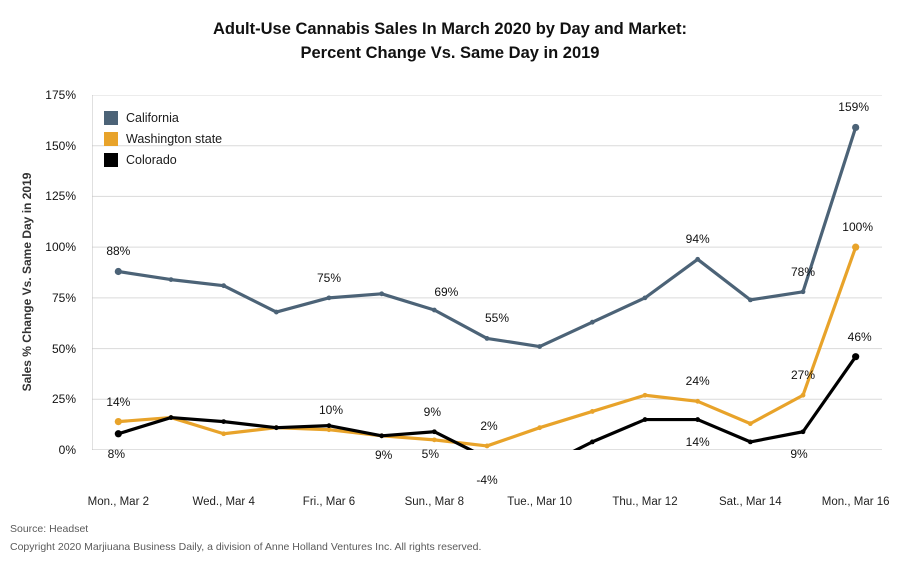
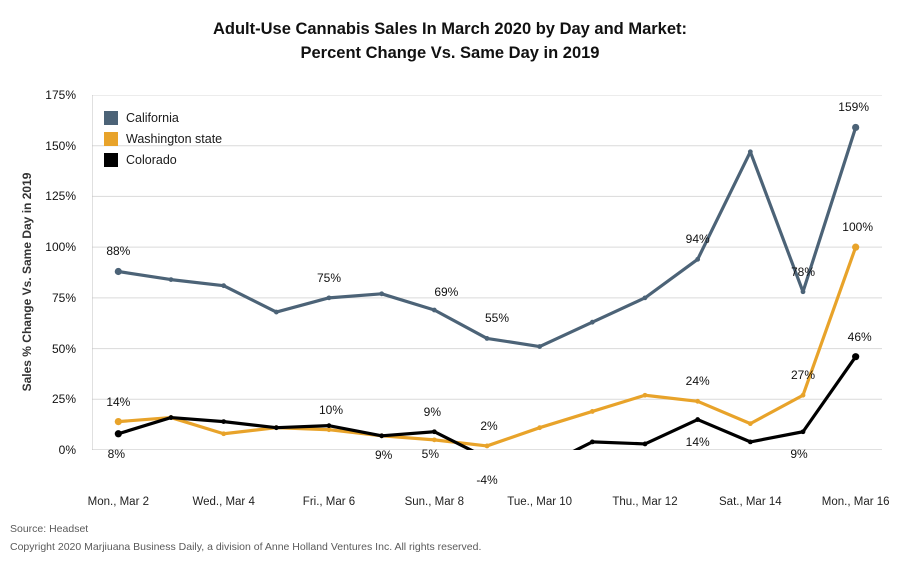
Colorado/Thu., Mar 12: 15% -> 3%
California/Sat., Mar 14: 74% -> 147%
